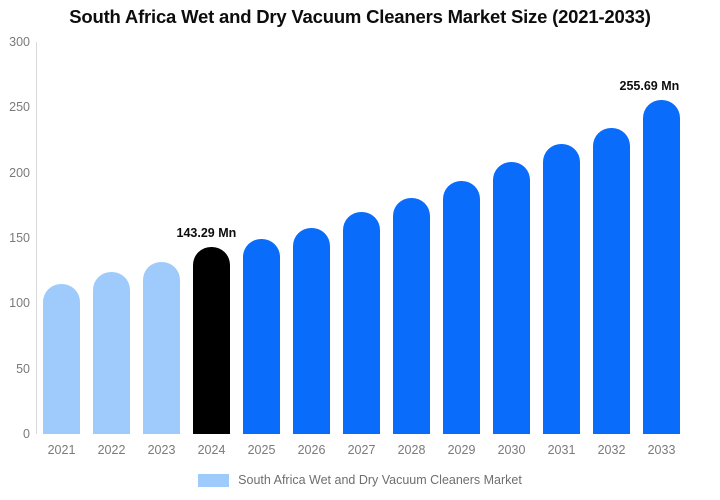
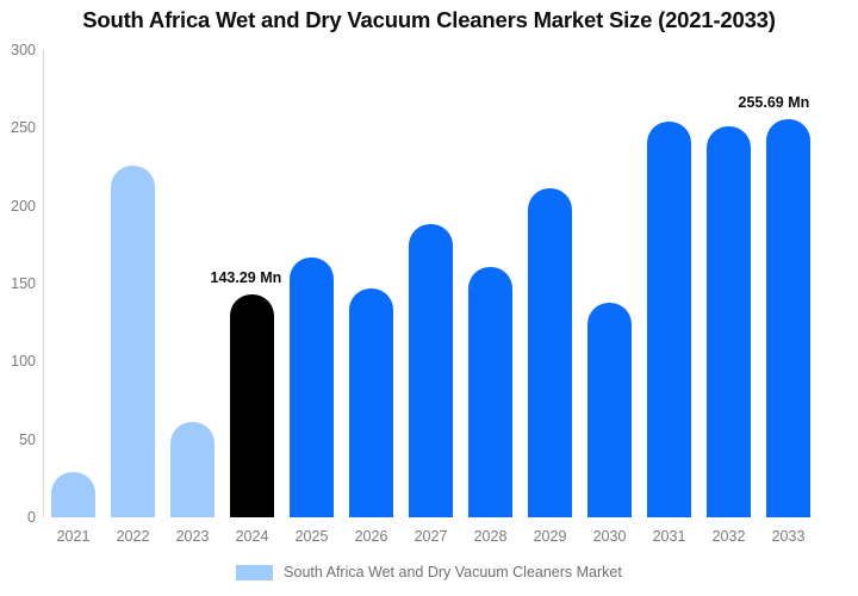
2021: 115 -> 29
2022: 124 -> 226
2023: 132 -> 61
2025: 149 -> 167
2026: 158 -> 147
2027: 170 -> 188
2028: 181 -> 161
2029: 194 -> 211
2030: 208 -> 138
2031: 222 -> 254
2032: 234 -> 251
